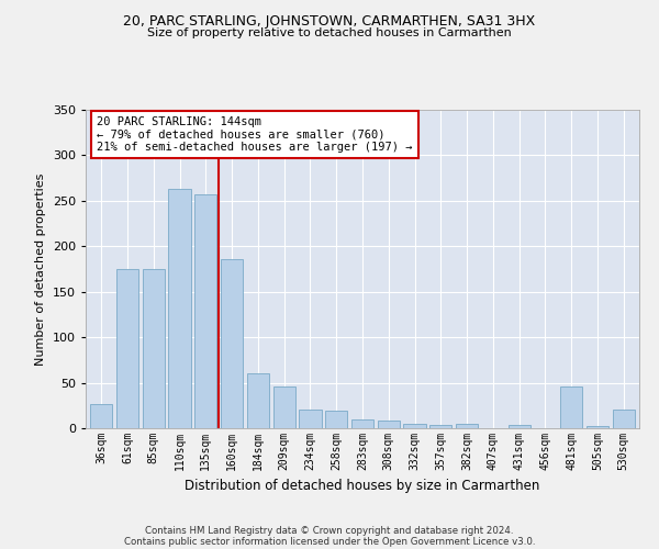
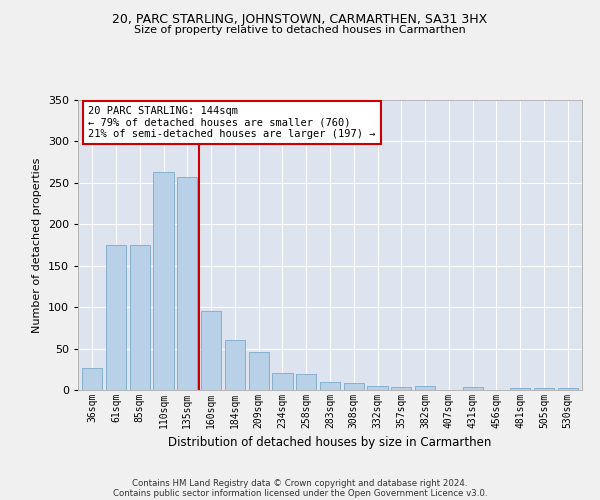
160sqm: 186 -> 95
481sqm: 46 -> 2
530sqm: 20 -> 2
